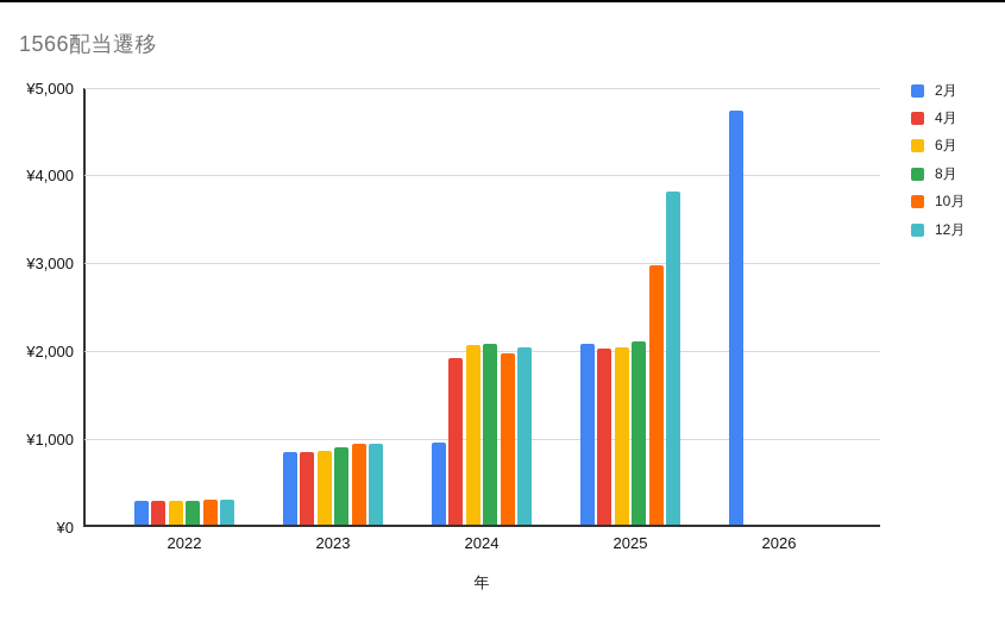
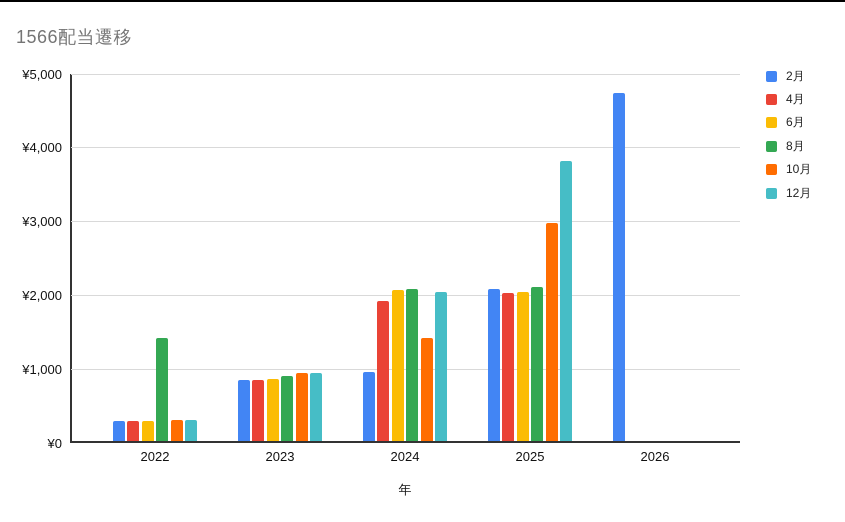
8月/2022: ¥300 -> ¥1400
10月/2024: ¥2000 -> ¥1400
